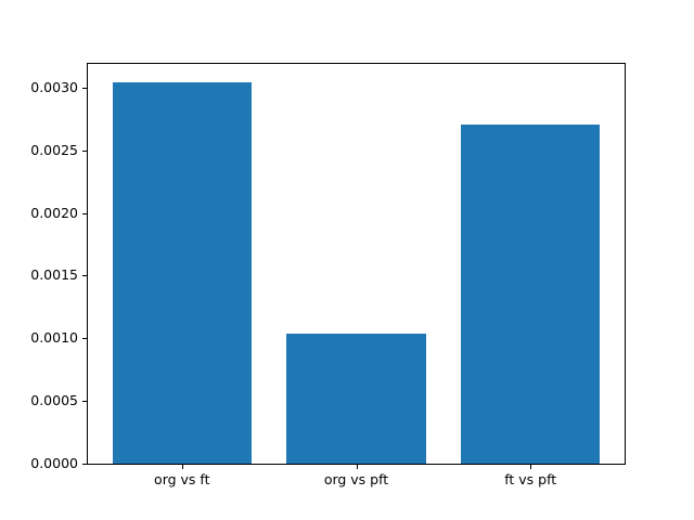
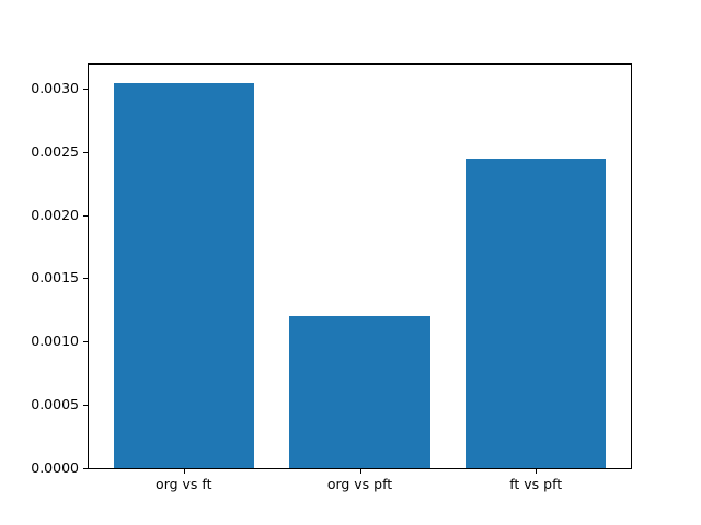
org vs pft: 0.00104 -> 0.00120
ft vs pft: 0.00271 -> 0.00245
